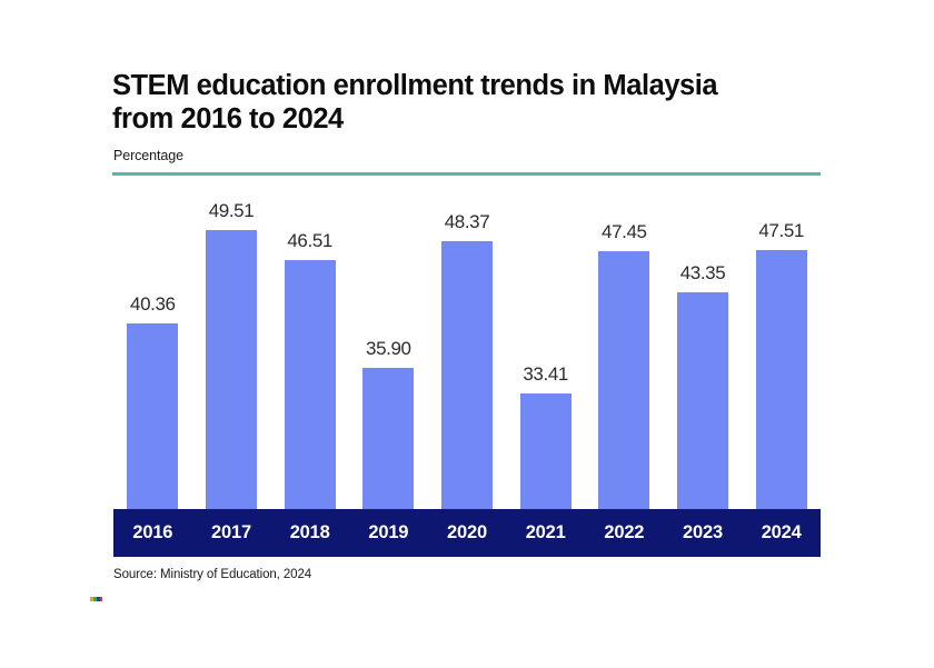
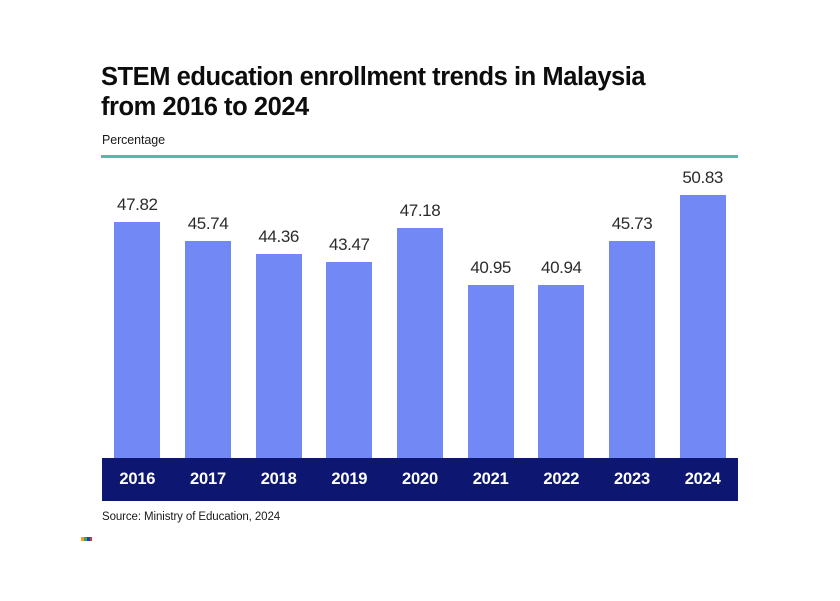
2016: 40.36 -> 47.82
2017: 49.51 -> 45.74
2018: 46.51 -> 44.36
2019: 35.90 -> 43.47
2020: 48.37 -> 47.18
2021: 33.41 -> 40.95
2022: 47.45 -> 40.94
2023: 43.35 -> 45.73
2024: 47.51 -> 50.83
